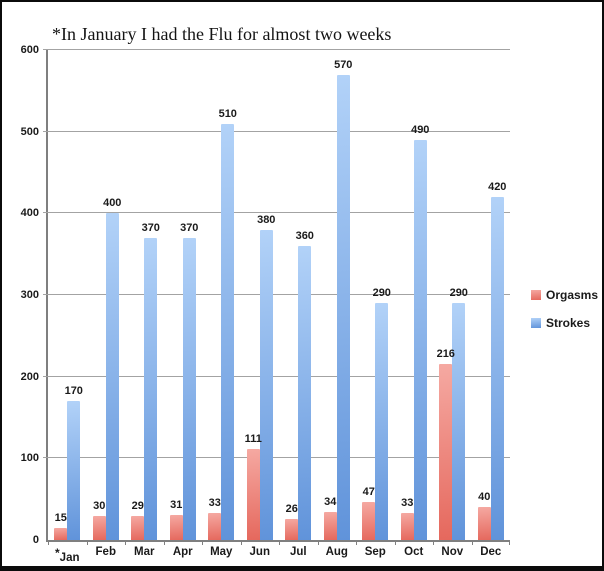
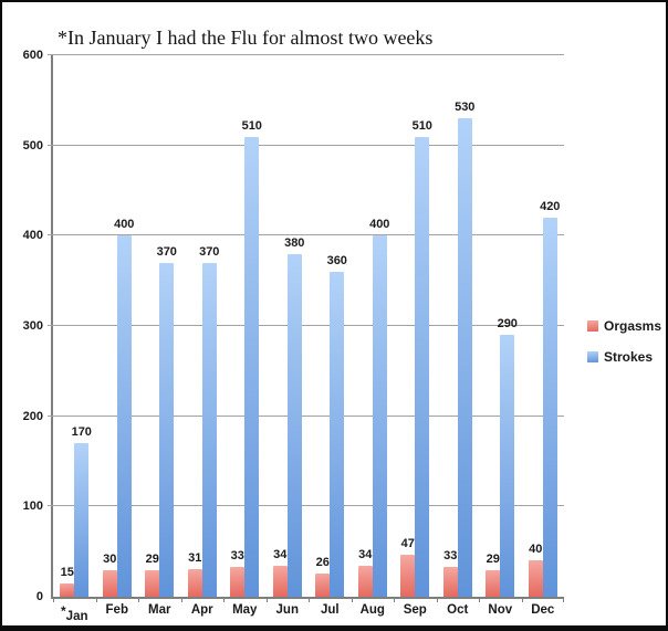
Orgasms/Jun: 111 -> 34
Strokes/Aug: 570 -> 400
Strokes/Sep: 290 -> 510
Strokes/Oct: 490 -> 530
Orgasms/Nov: 216 -> 29
